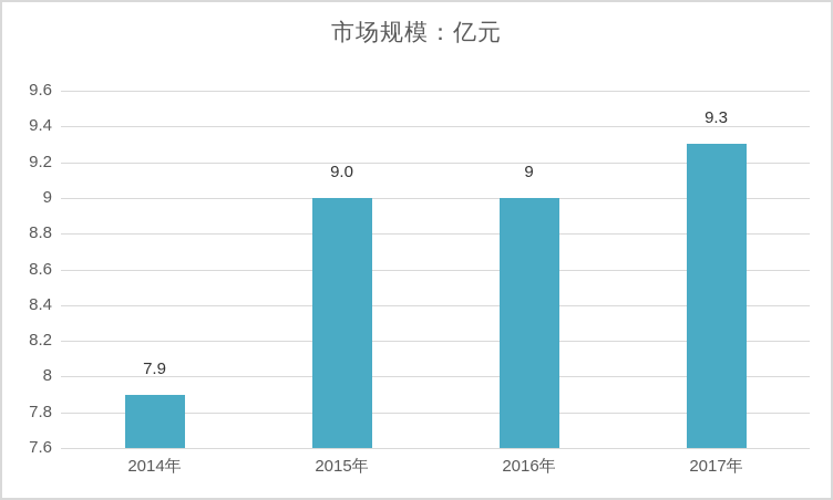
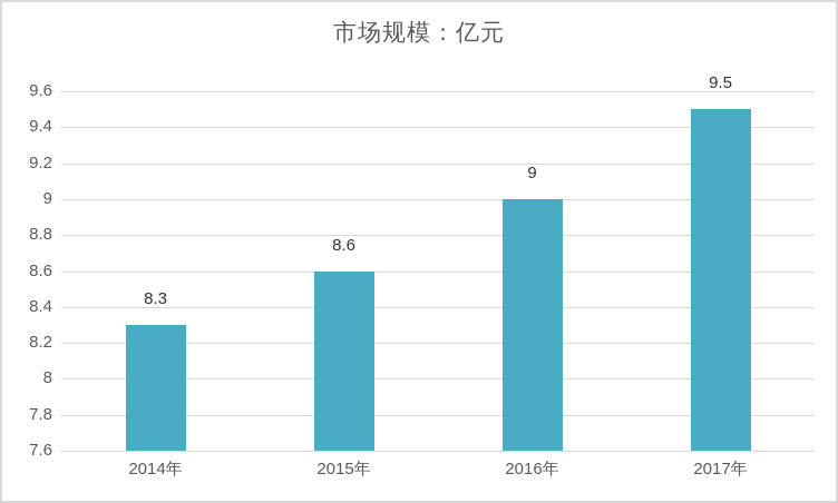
2014年: 7.9 -> 8.3
2015年: 9.0 -> 8.6
2017年: 9.3 -> 9.5
